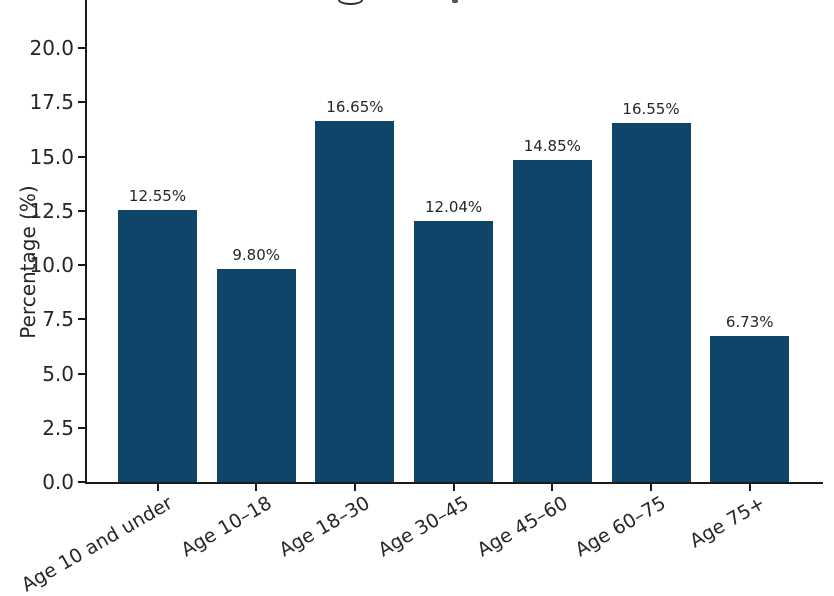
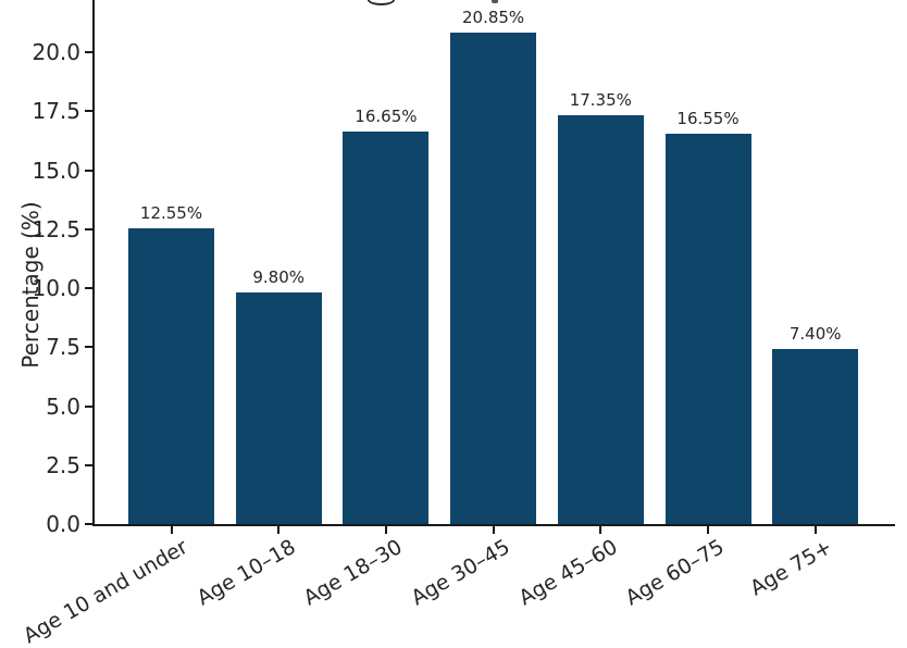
Age 30–45: 12.04% -> 20.85%
Age 45–60: 14.85% -> 17.35%
Age 75+: 6.73% -> 7.40%
